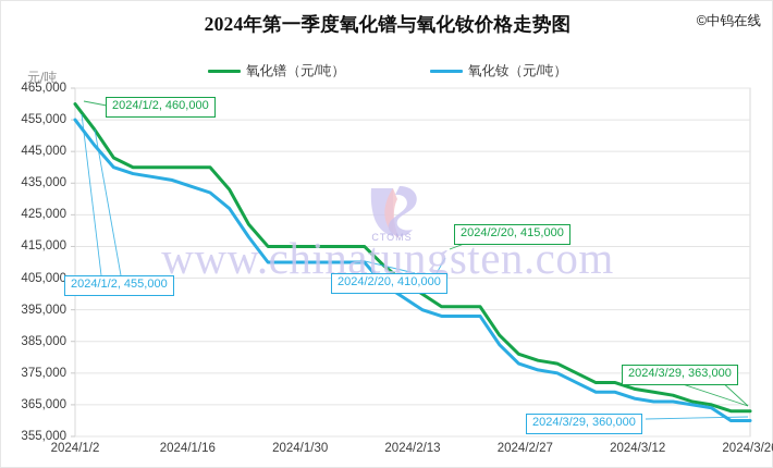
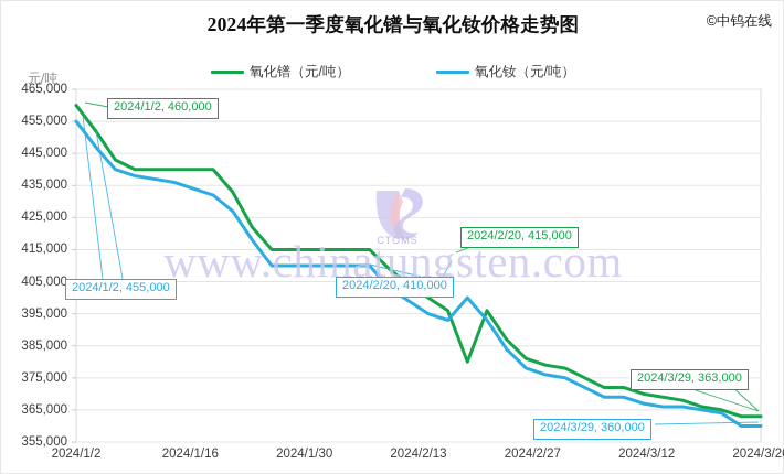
氧化镨（元/吨）/2024/2/27: 396000 -> 380000
氧化钕（元/吨）/2024/2/27: 393000 -> 400000
